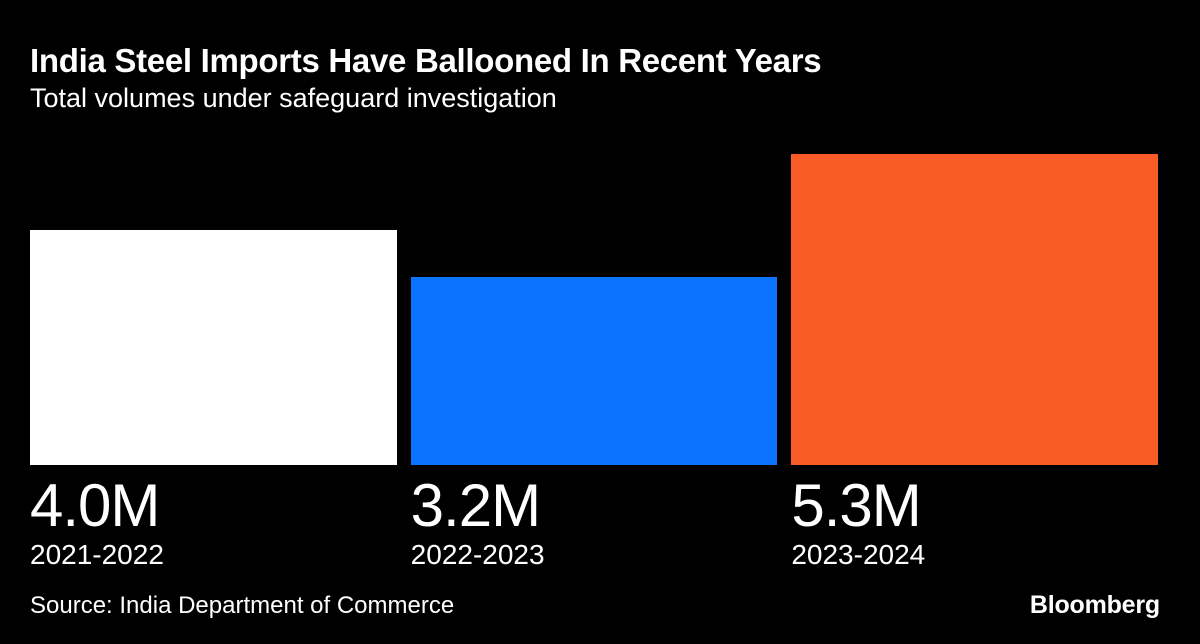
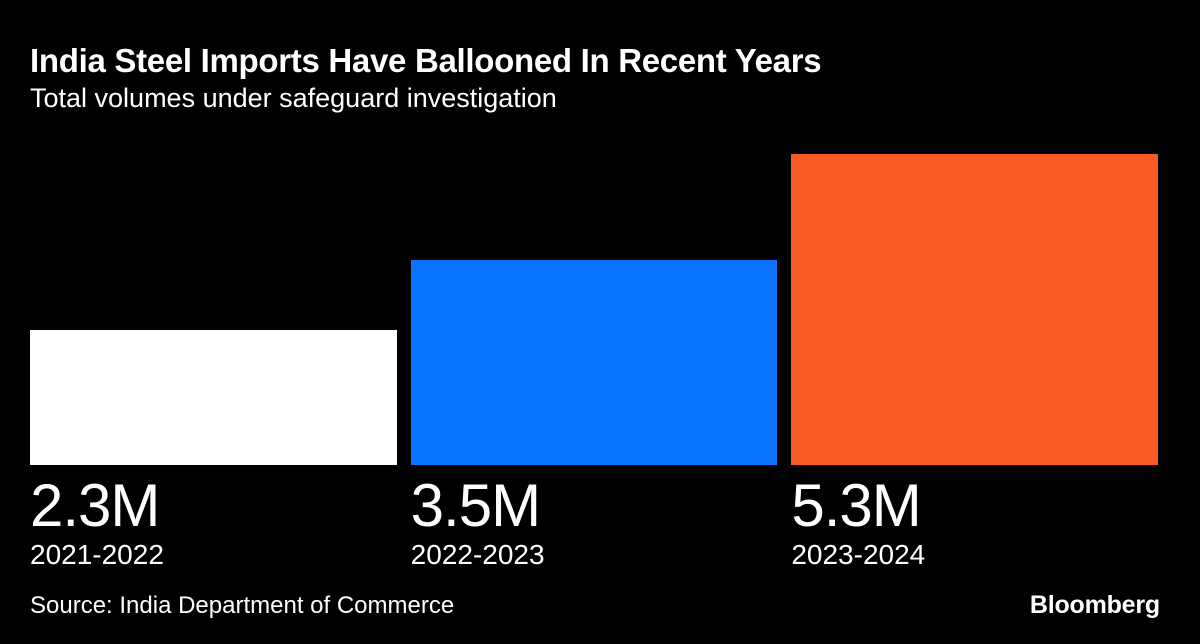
2021-2022: 4.0M -> 2.3M
2022-2023: 3.2M -> 3.5M
